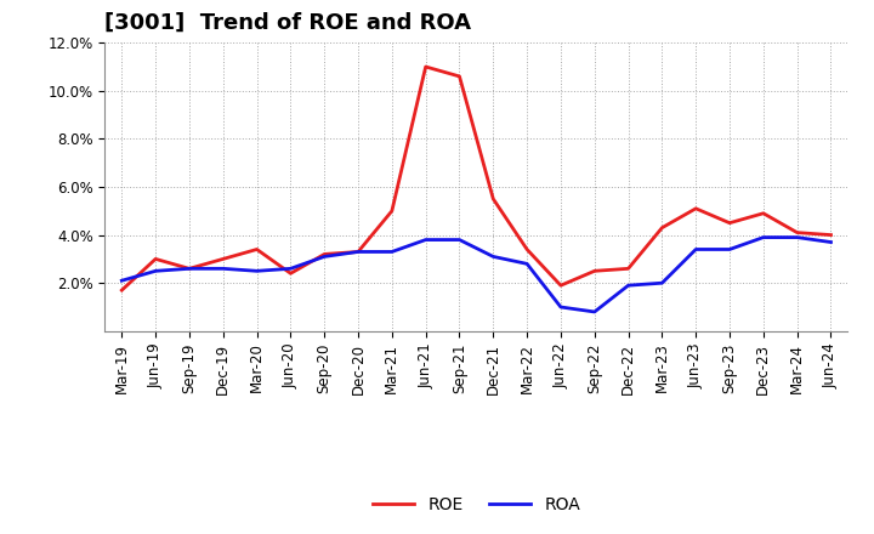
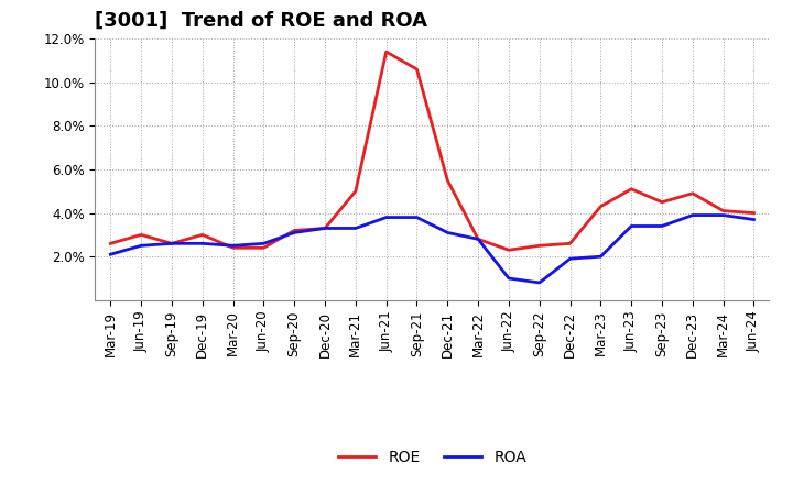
ROE/Mar-19: 1.7% -> 2.6%
ROE/Mar-20: 3.4% -> 2.4%
ROE/Jun-21: 11.0% -> 11.4%
ROE/Mar-22: 3.4% -> 2.8%
ROE/Jun-22: 1.9% -> 2.3%
